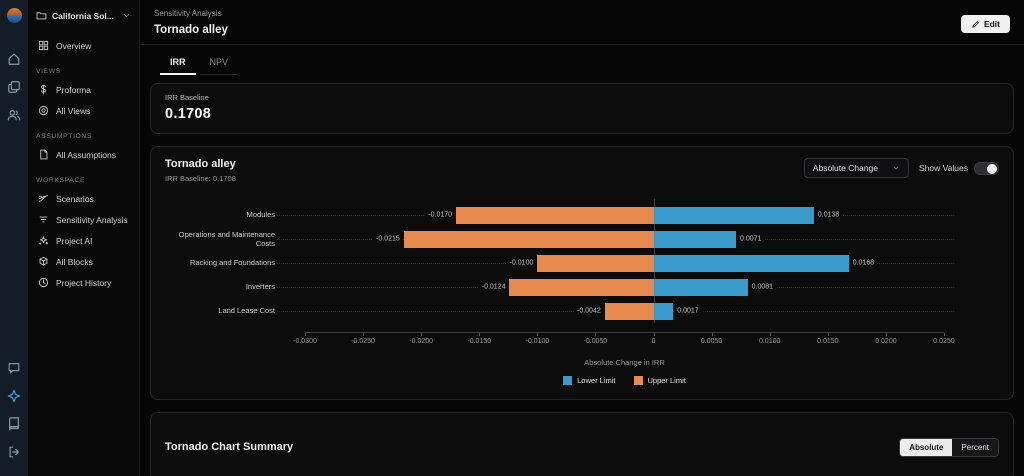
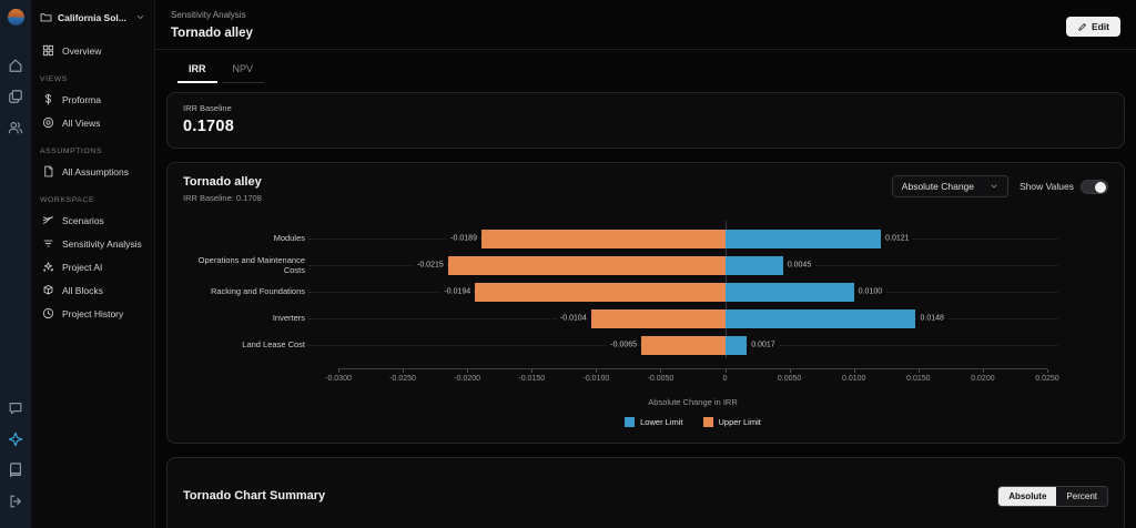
Lower Limit/Modules: 0.0138 -> 0.0121
Upper Limit/Modules: -0.0170 -> -0.0189
Lower Limit/Operations and Maintenance Costs: 0.0071 -> 0.0045
Lower Limit/Racking and Foundations: 0.0168 -> 0.0100
Upper Limit/Racking and Foundations: -0.0100 -> -0.0194
Lower Limit/Inverters: 0.0081 -> 0.0148
Upper Limit/Inverters: -0.0124 -> -0.0104
Upper Limit/Land Lease Cost: -0.0042 -> -0.0065
